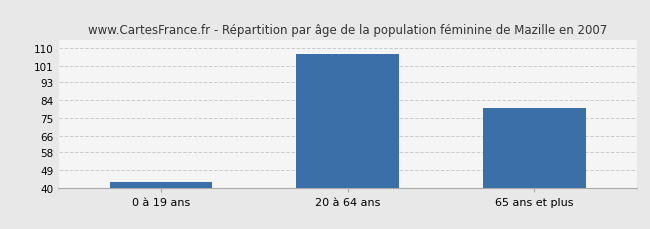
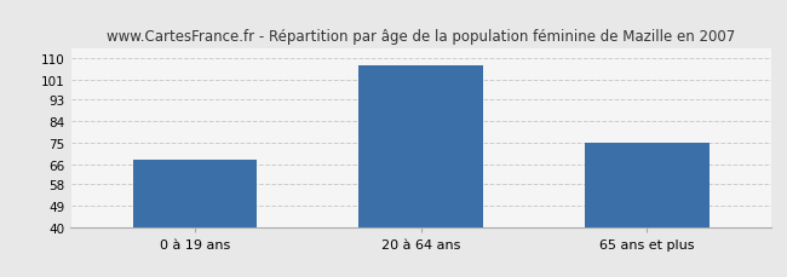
0 à 19 ans: 43 -> 68
65 ans et plus: 80 -> 75
